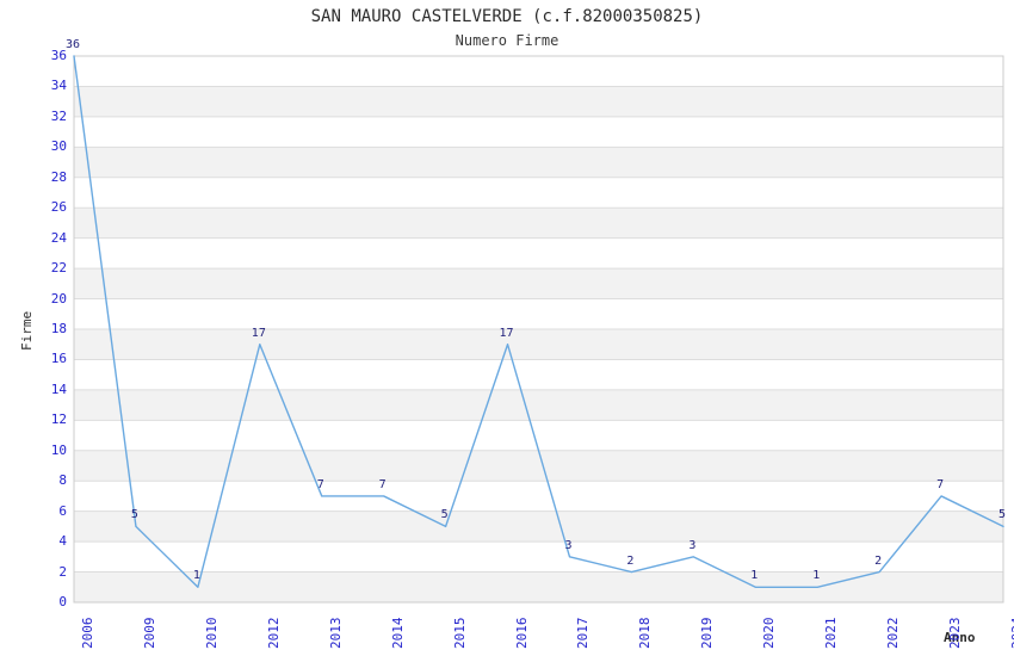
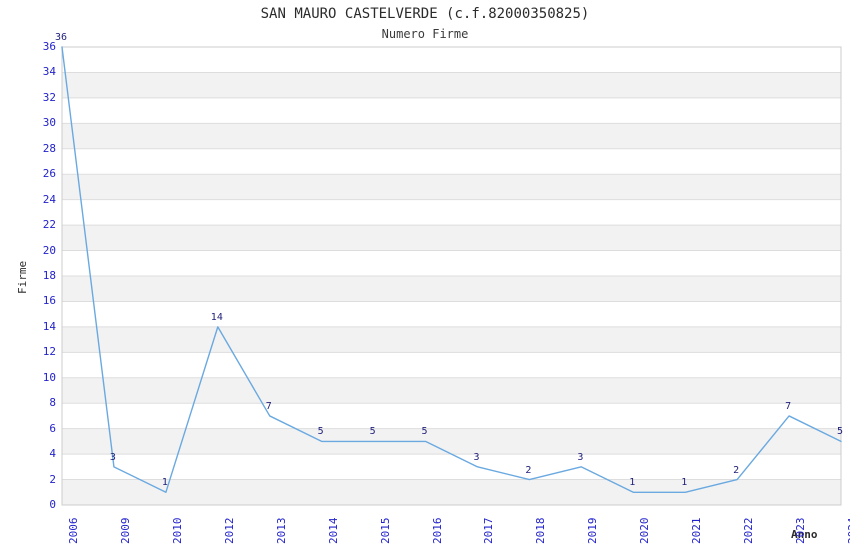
2009: 5 -> 3
2012: 17 -> 14
2014: 7 -> 5
2016: 17 -> 5
